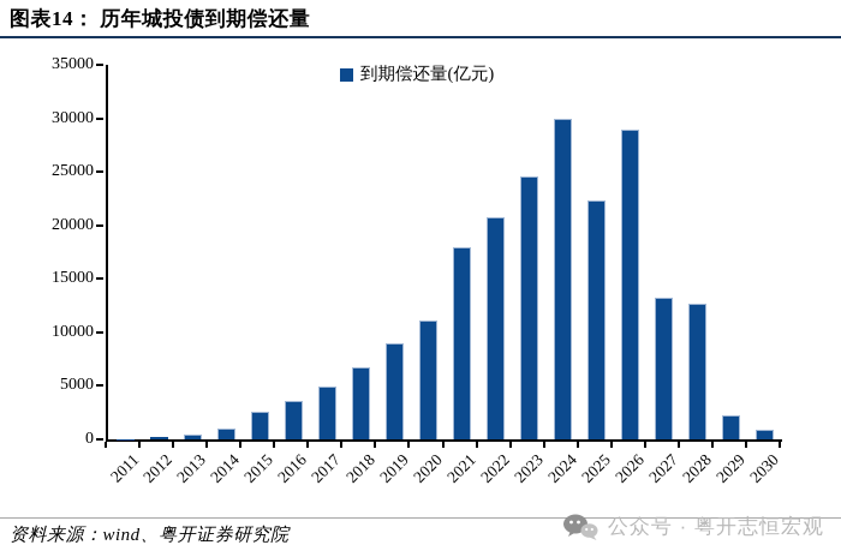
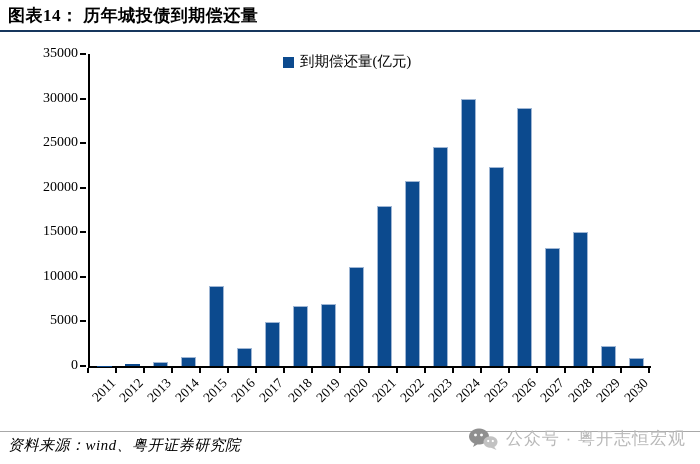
2015: 3000 -> 9000
2016: 4000 -> 2000
2019: 9000 -> 7000
2028: 13000 -> 15000
